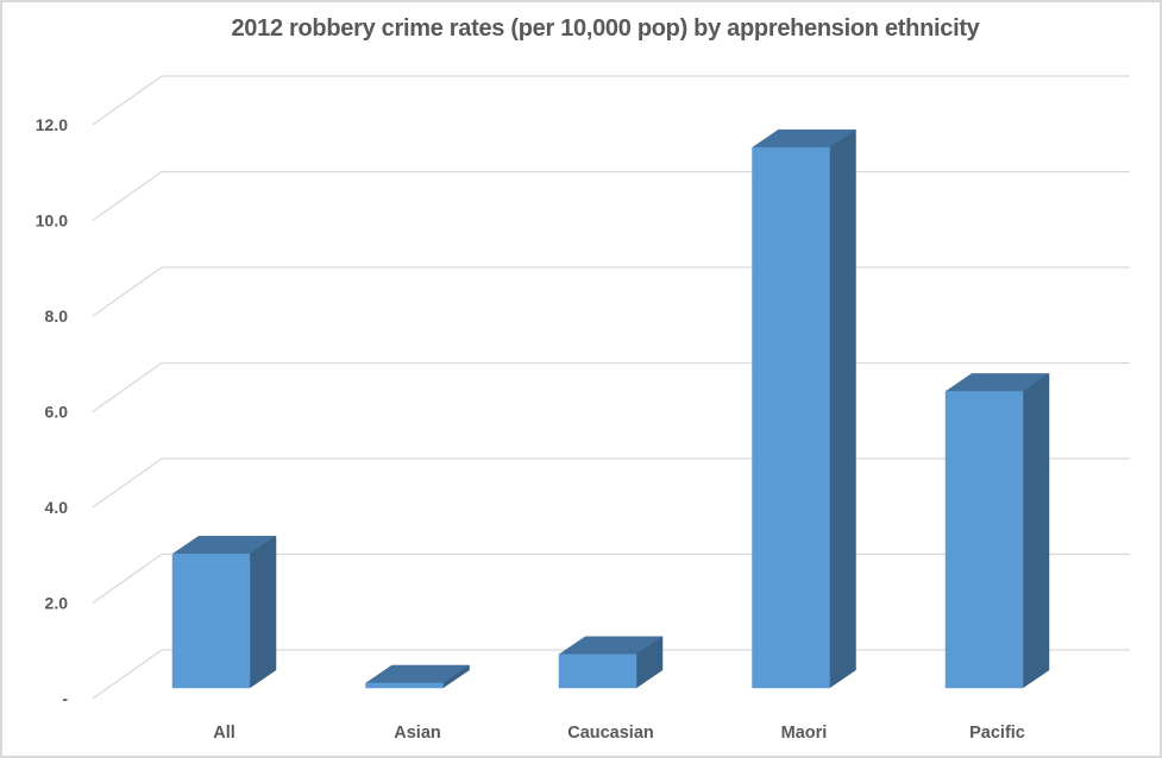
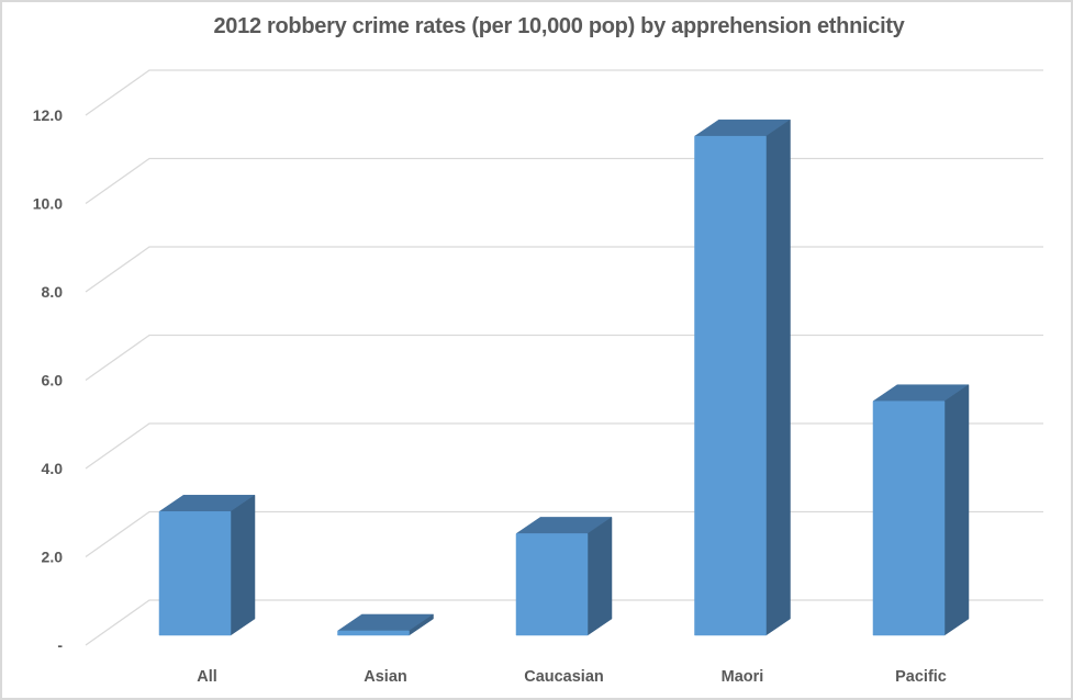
Caucasian: 0.7 -> 2.3
Pacific: 6.2 -> 5.3
